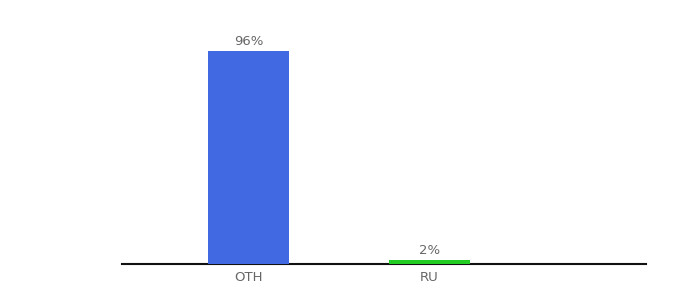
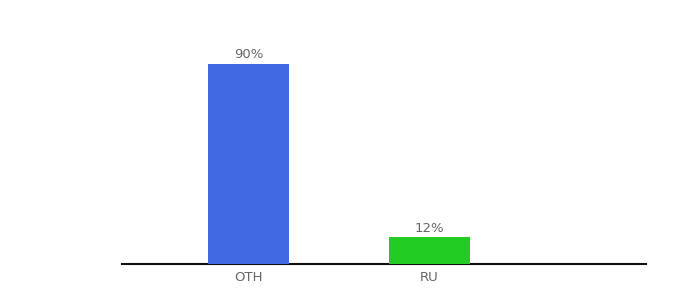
OTH: 96% -> 90%
RU: 2% -> 12%
